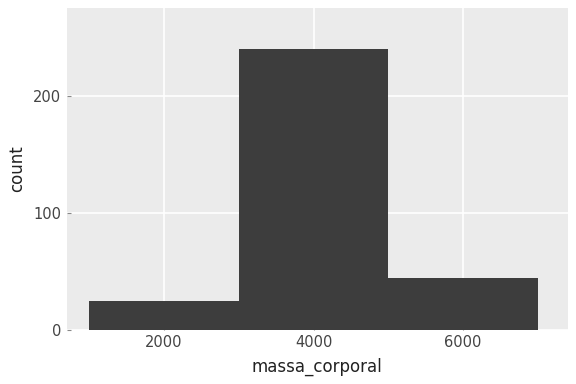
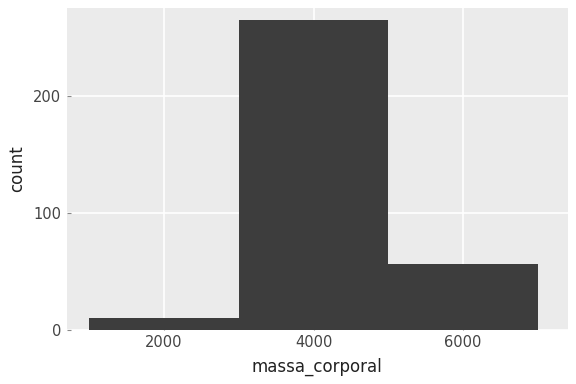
2000: 25 -> 10
4000: 240 -> 265
6000: 44 -> 56
